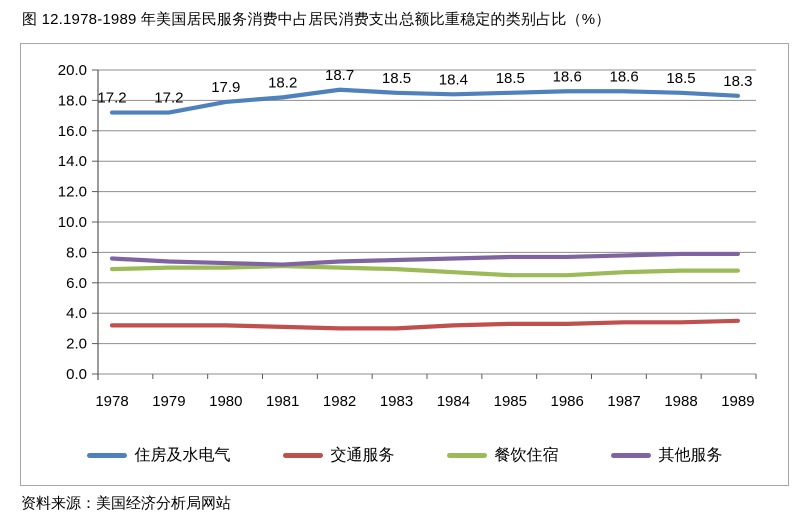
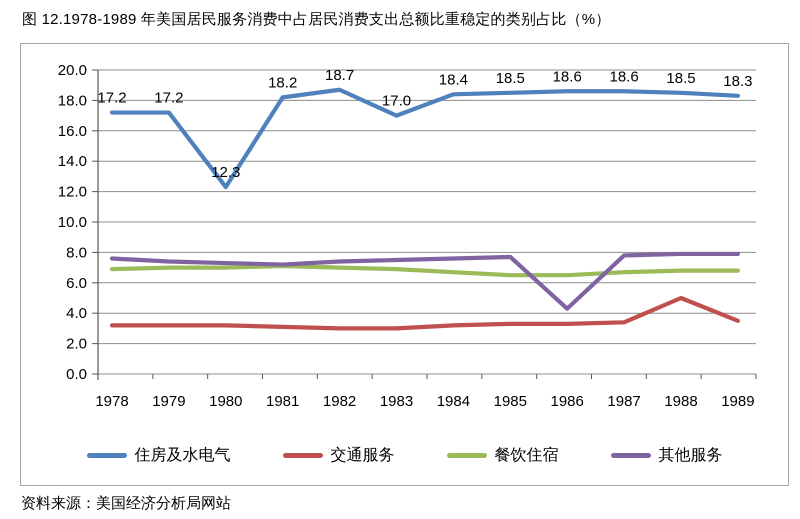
住房及水电气/1980: 17.9 -> 12.3
住房及水电气/1983: 18.5 -> 17.0
其他服务/1986: 7.7 -> 4.3
交通服务/1988: 3.4 -> 5.0
